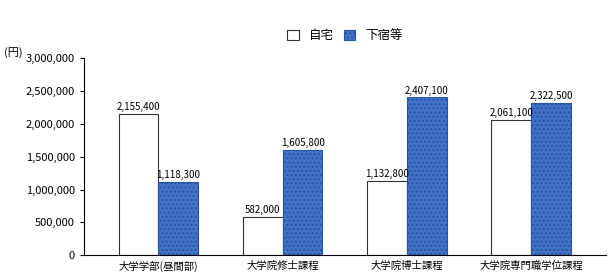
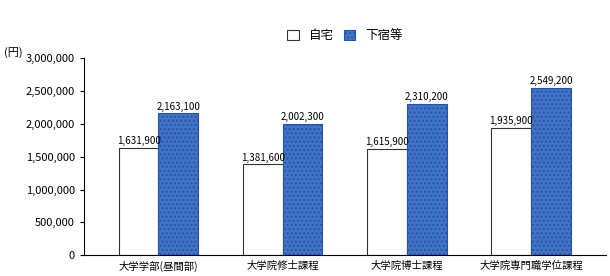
自宅/大学学部(昼間部): 2,155,400 -> 1,631,900
下宿等/大学学部(昼間部): 1,118,300 -> 2,163,100
自宅/大学院修士課程: 582,000 -> 1,381,600
下宿等/大学院修士課程: 1,605,800 -> 2,002,300
自宅/大学院博士課程: 1,132,800 -> 1,615,900
下宿等/大学院博士課程: 2,407,100 -> 2,310,200
自宅/大学院専門職学位課程: 2,061,100 -> 1,935,900
下宿等/大学院専門職学位課程: 2,322,500 -> 2,549,200
